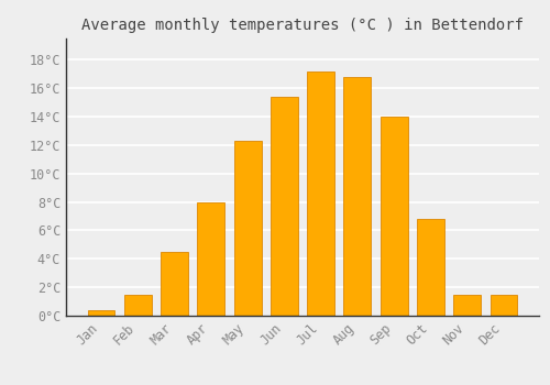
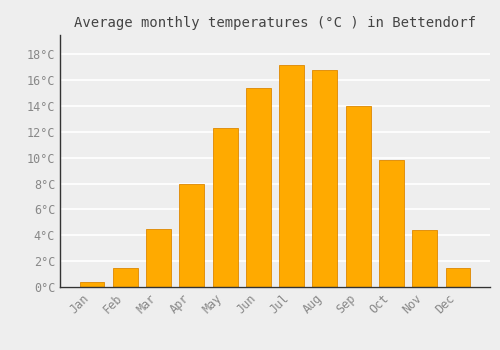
Oct: 6.8°C -> 9.8°C
Nov: 1.5°C -> 4.4°C
